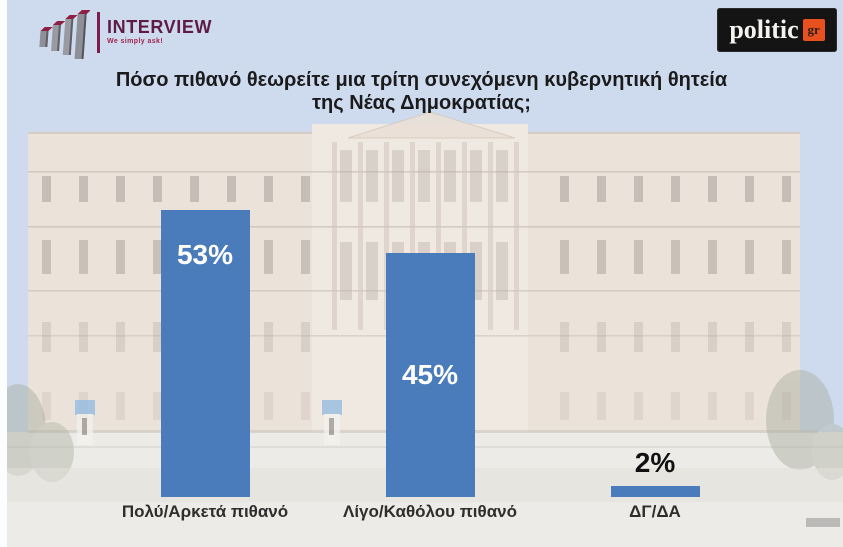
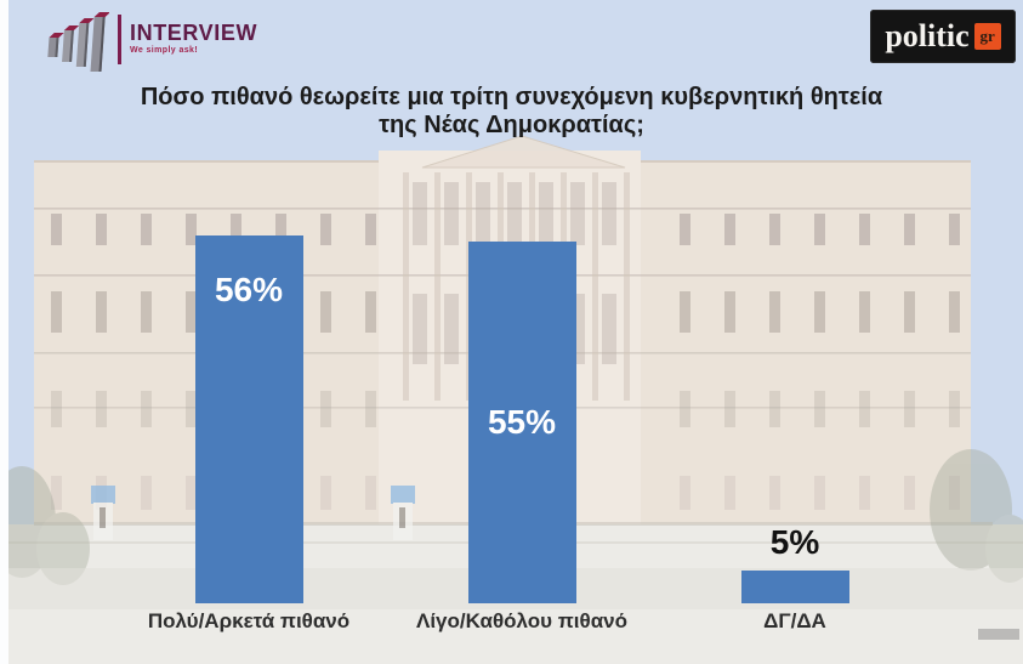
Πολύ/Αρκετά πιθανό: 53% -> 56%
Λίγο/Καθόλου πιθανό: 45% -> 55%
ΔΓ/ΔΑ: 2% -> 5%
